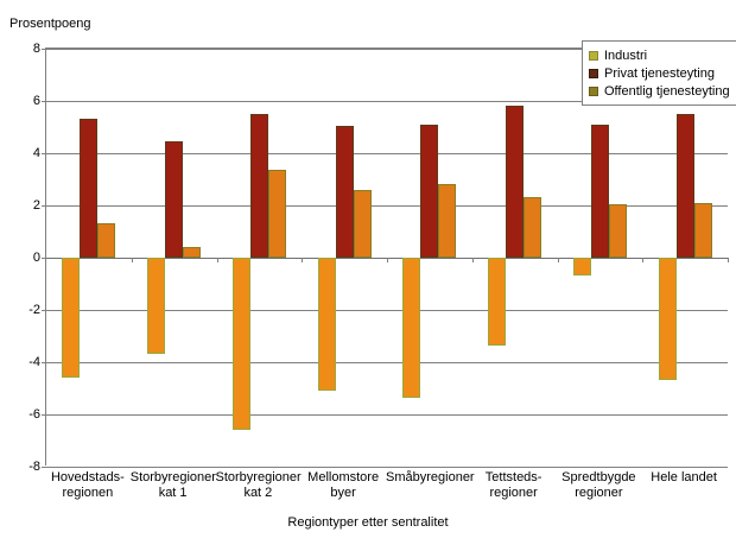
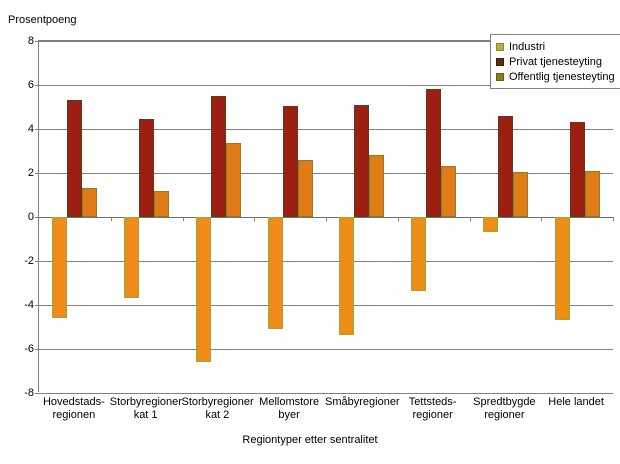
Offentlig tjenesteyting/Storbyregioner kat 1: 0.4 -> 1.2
Privat tjenesteyting/Spredtbygde regioner: 5.1 -> 4.6
Privat tjenesteyting/Hele landet: 5.5 -> 4.3
